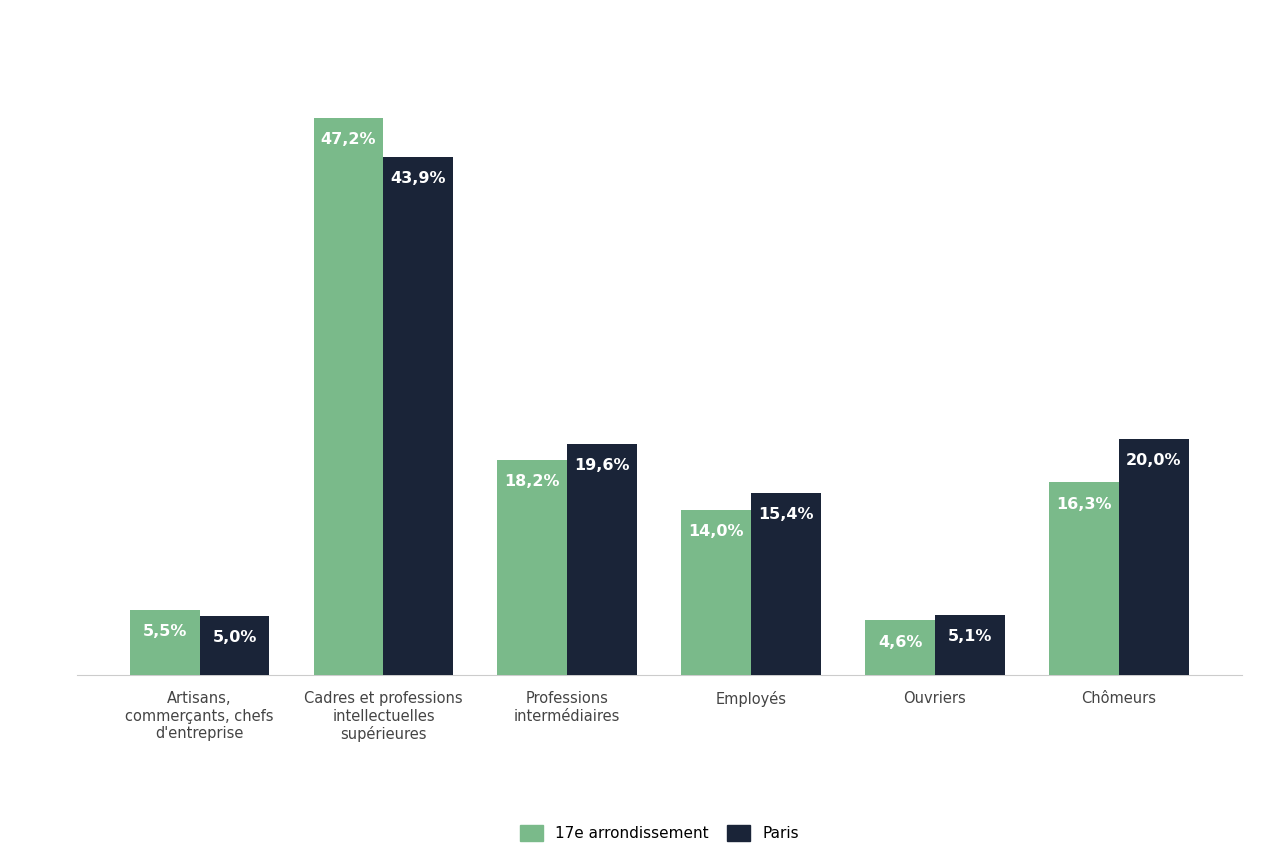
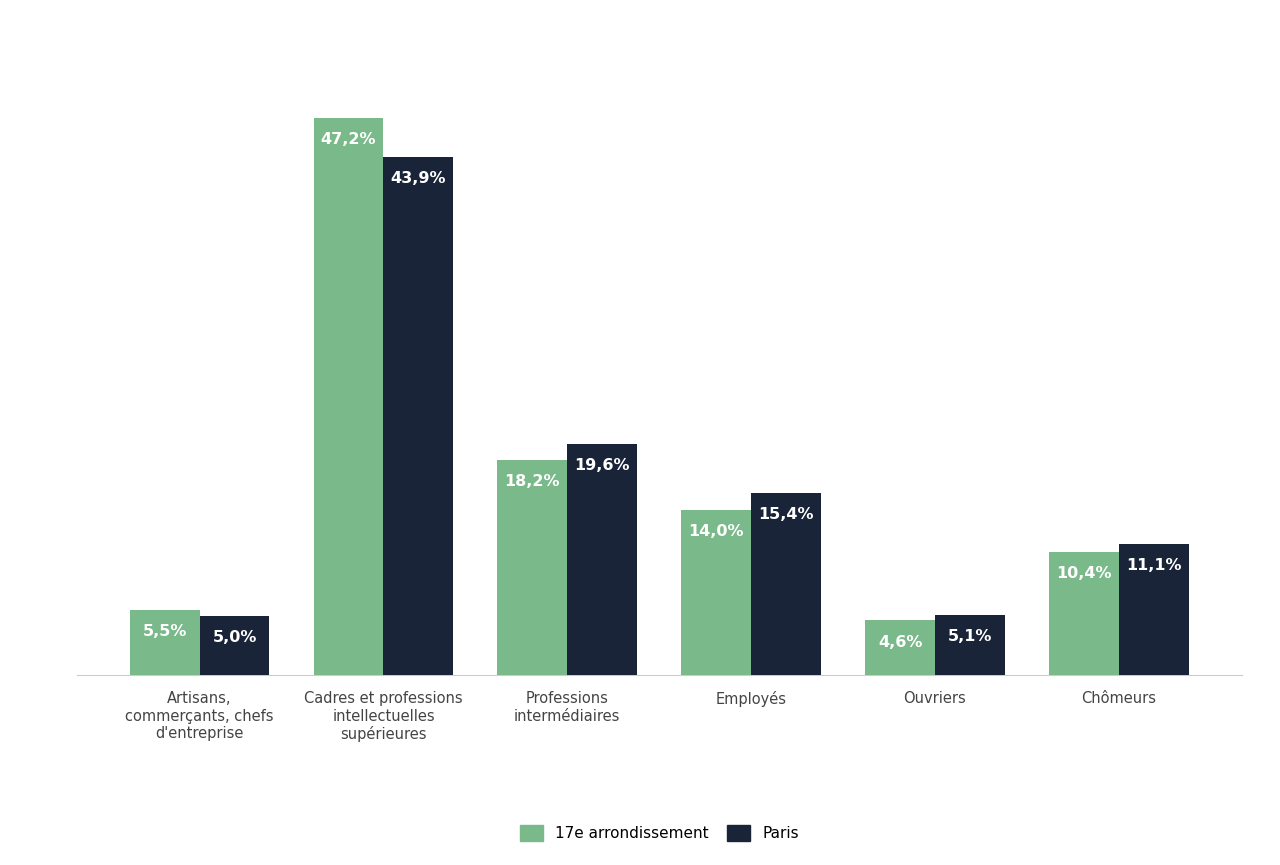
17e arrondissement/Chômeurs: 16,3% -> 10,4%
Paris/Chômeurs: 20,0% -> 11,1%
